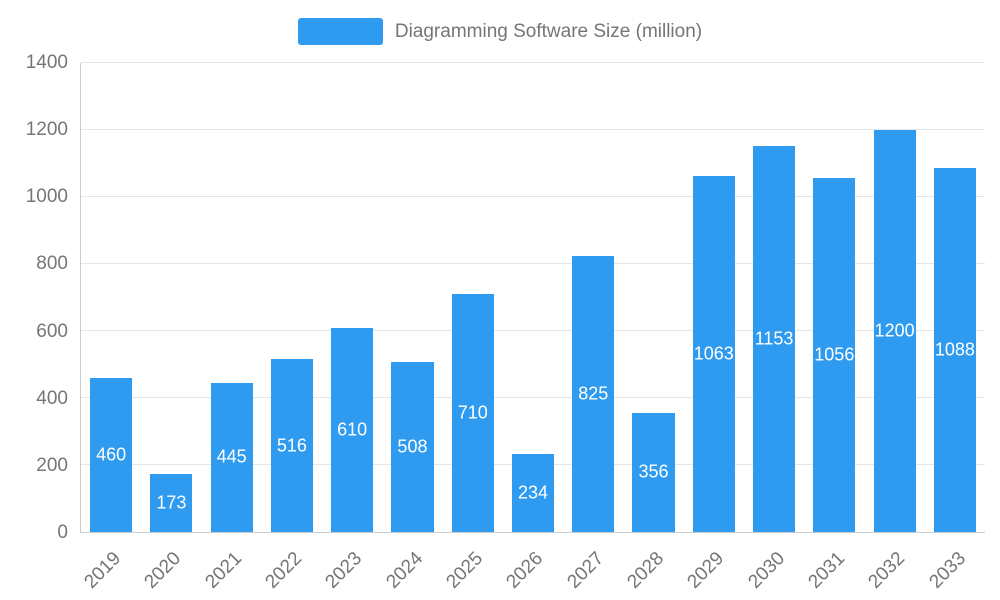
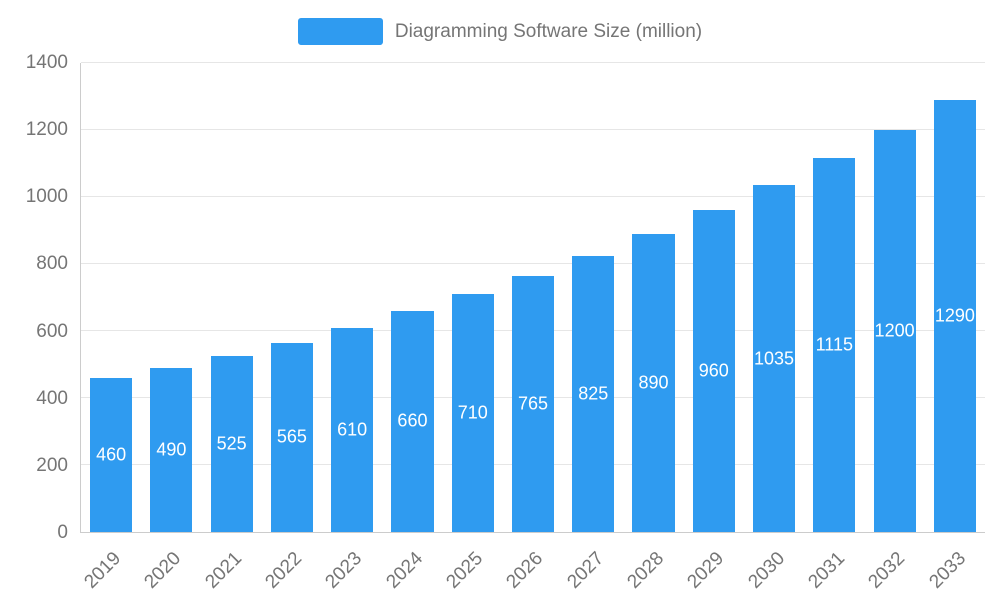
2020: 173 -> 490
2021: 445 -> 525
2022: 516 -> 565
2024: 508 -> 660
2026: 234 -> 765
2028: 356 -> 890
2029: 1063 -> 960
2030: 1153 -> 1035
2031: 1056 -> 1115
2033: 1088 -> 1290
